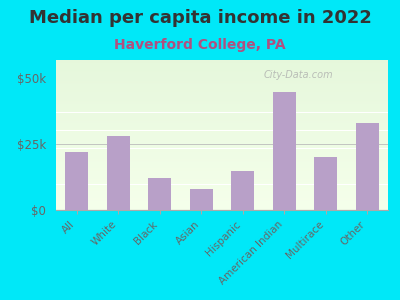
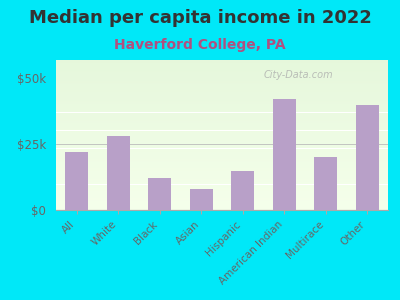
American Indian: $45k -> $42k
Other: $33k -> $40k
